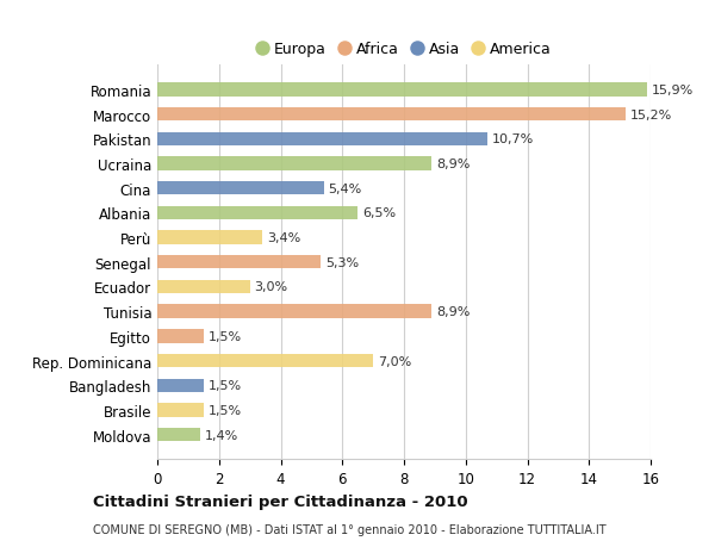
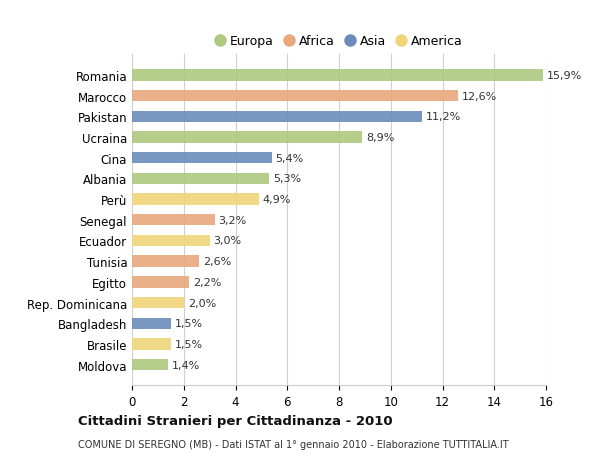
Marocco: 15,2% -> 12,6%
Pakistan: 10,7% -> 11,2%
Albania: 6,5% -> 5,3%
Perù: 3,4% -> 4,9%
Senegal: 5,3% -> 3,2%
Tunisia: 8,9% -> 2,6%
Egitto: 1,5% -> 2,2%
Rep. Dominicana: 7,0% -> 2,0%
